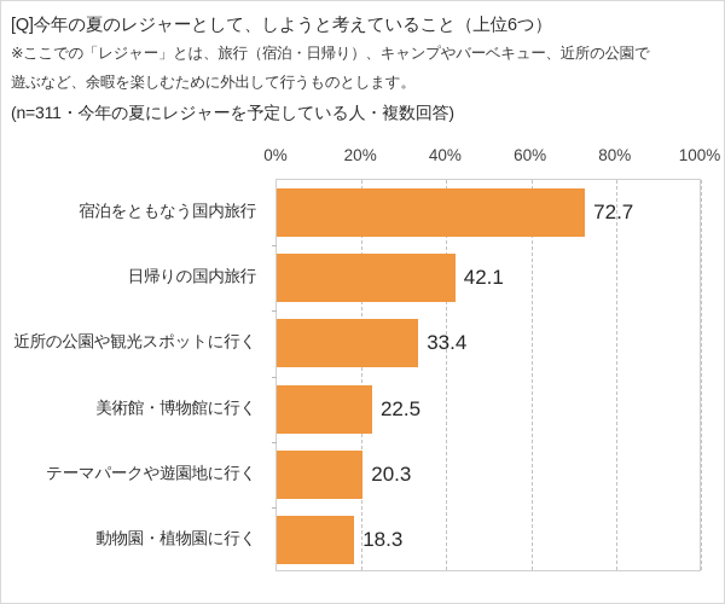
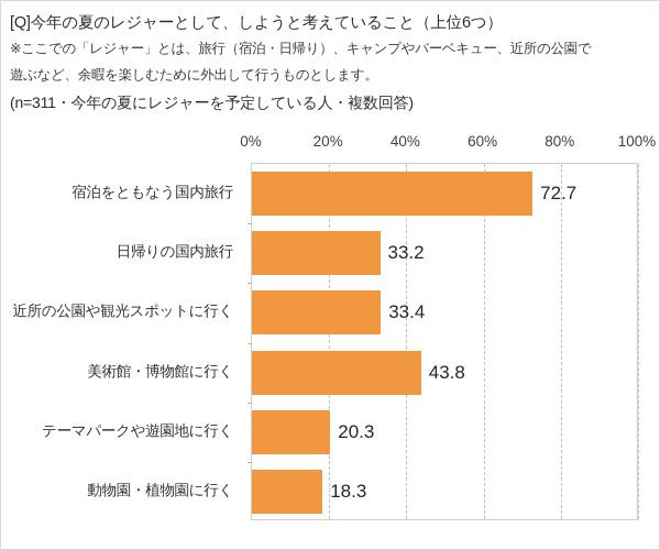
日帰りの国内旅行: 42.1 -> 33.2
美術館・博物館に行く: 22.5 -> 43.8
